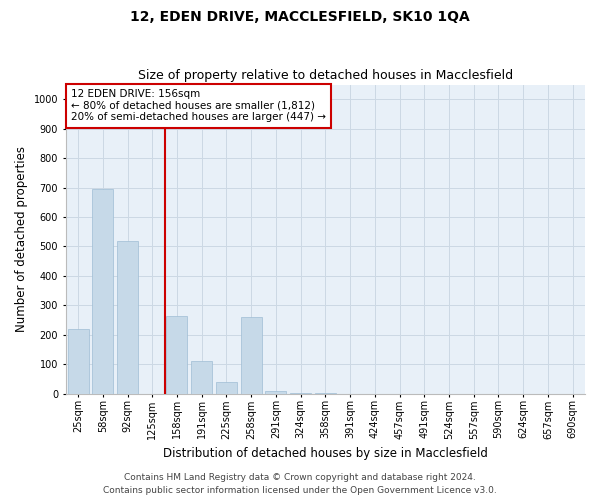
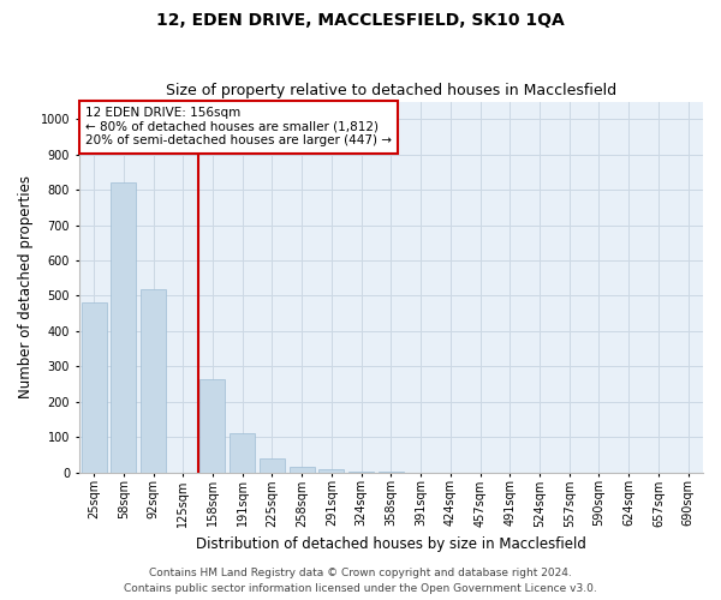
25sqm: 220 -> 480
58sqm: 695 -> 820
258sqm: 260 -> 15
